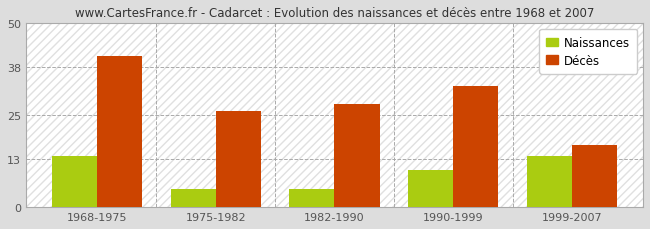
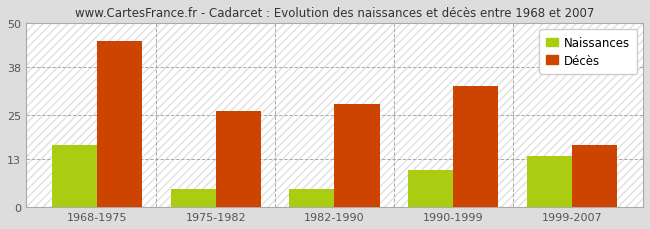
Naissances/1968-1975: 14 -> 17
Décès/1968-1975: 41 -> 45
